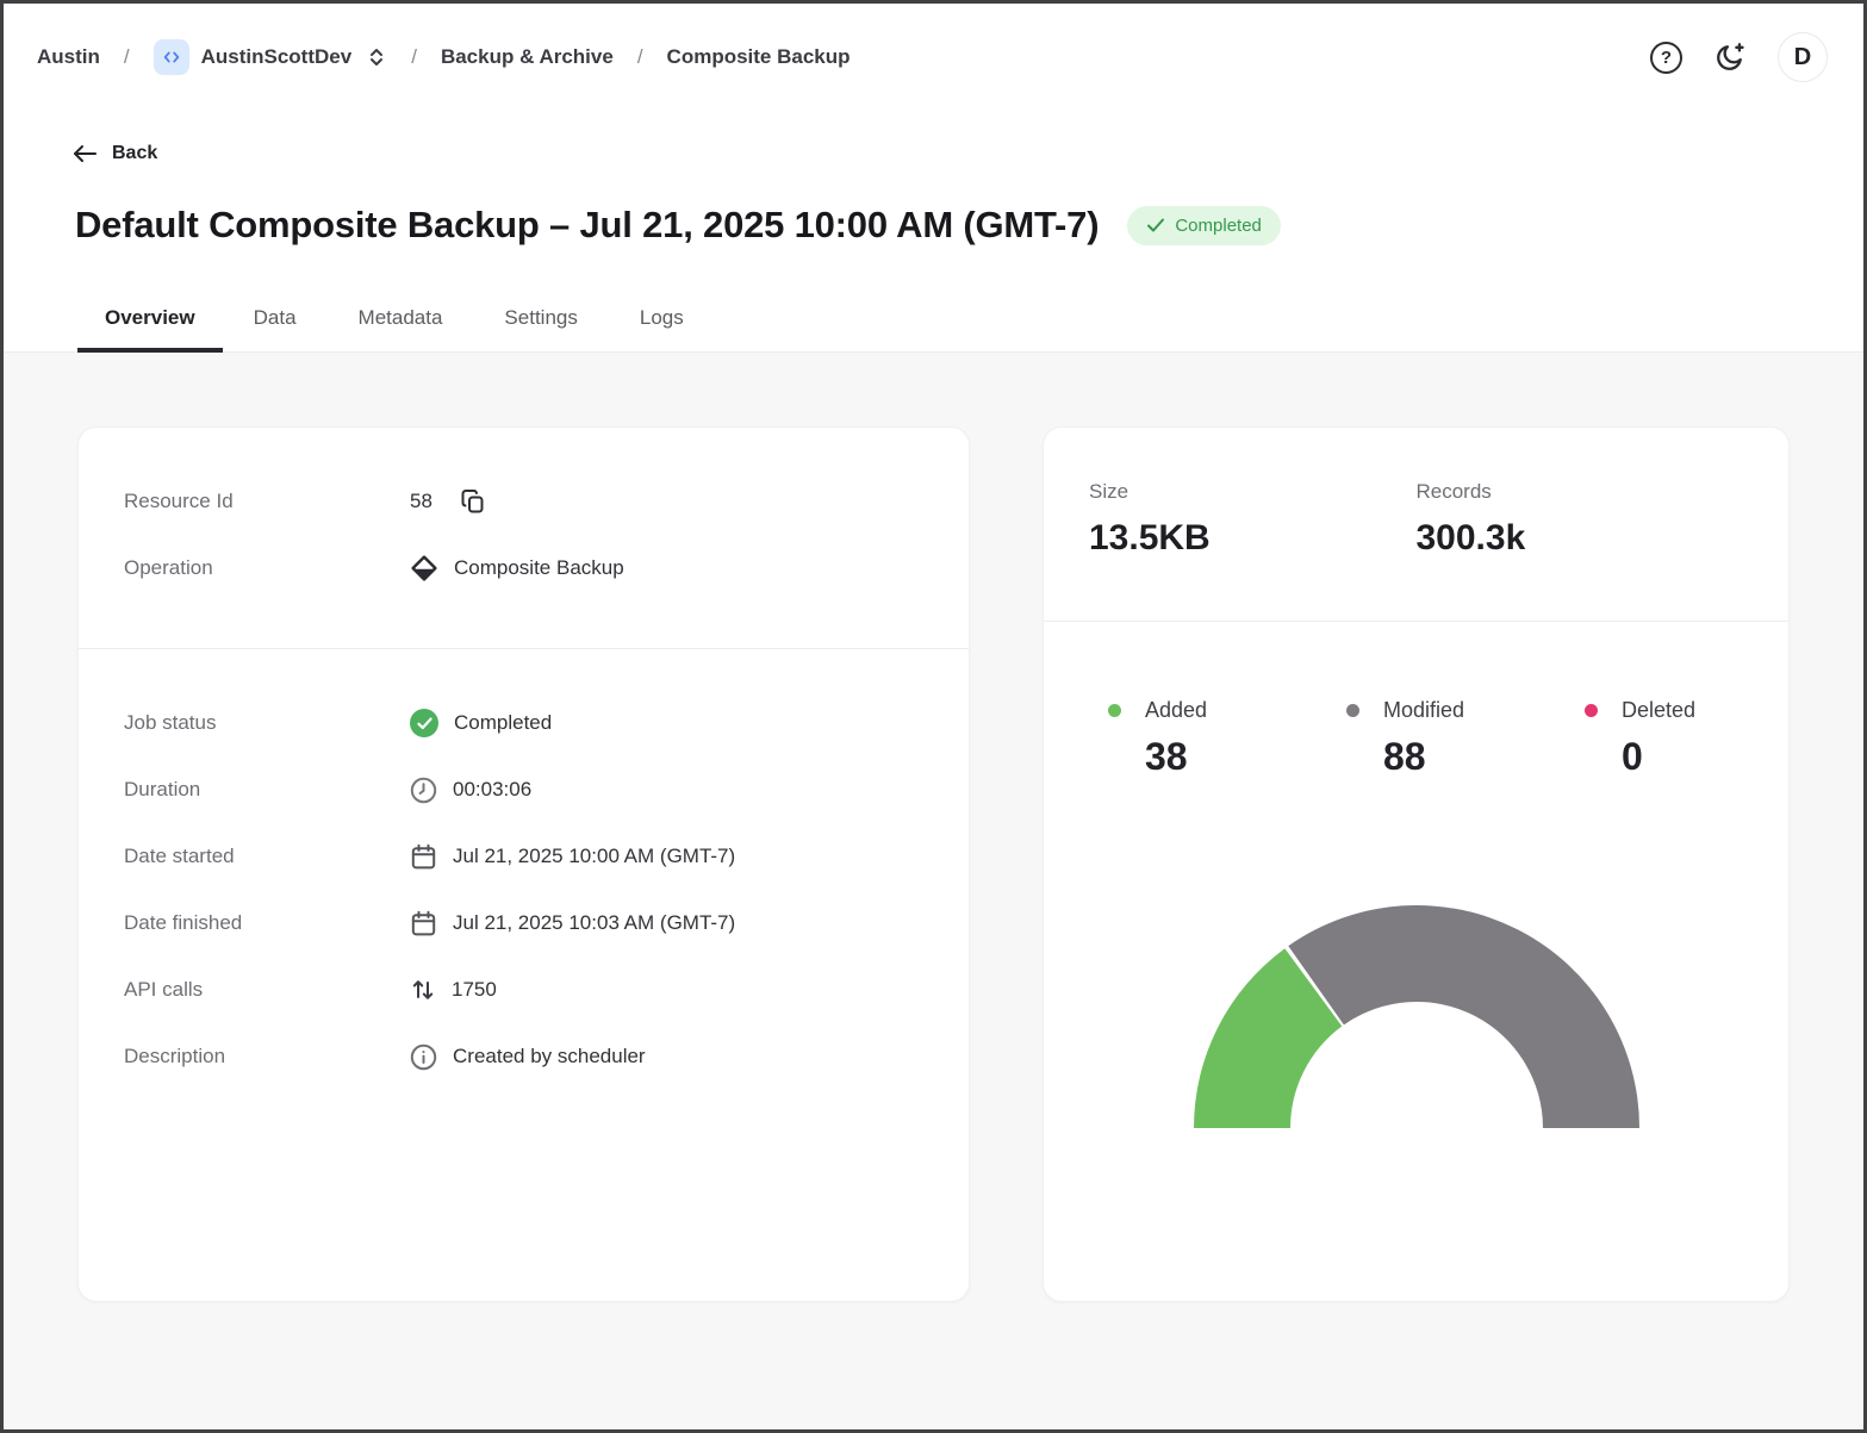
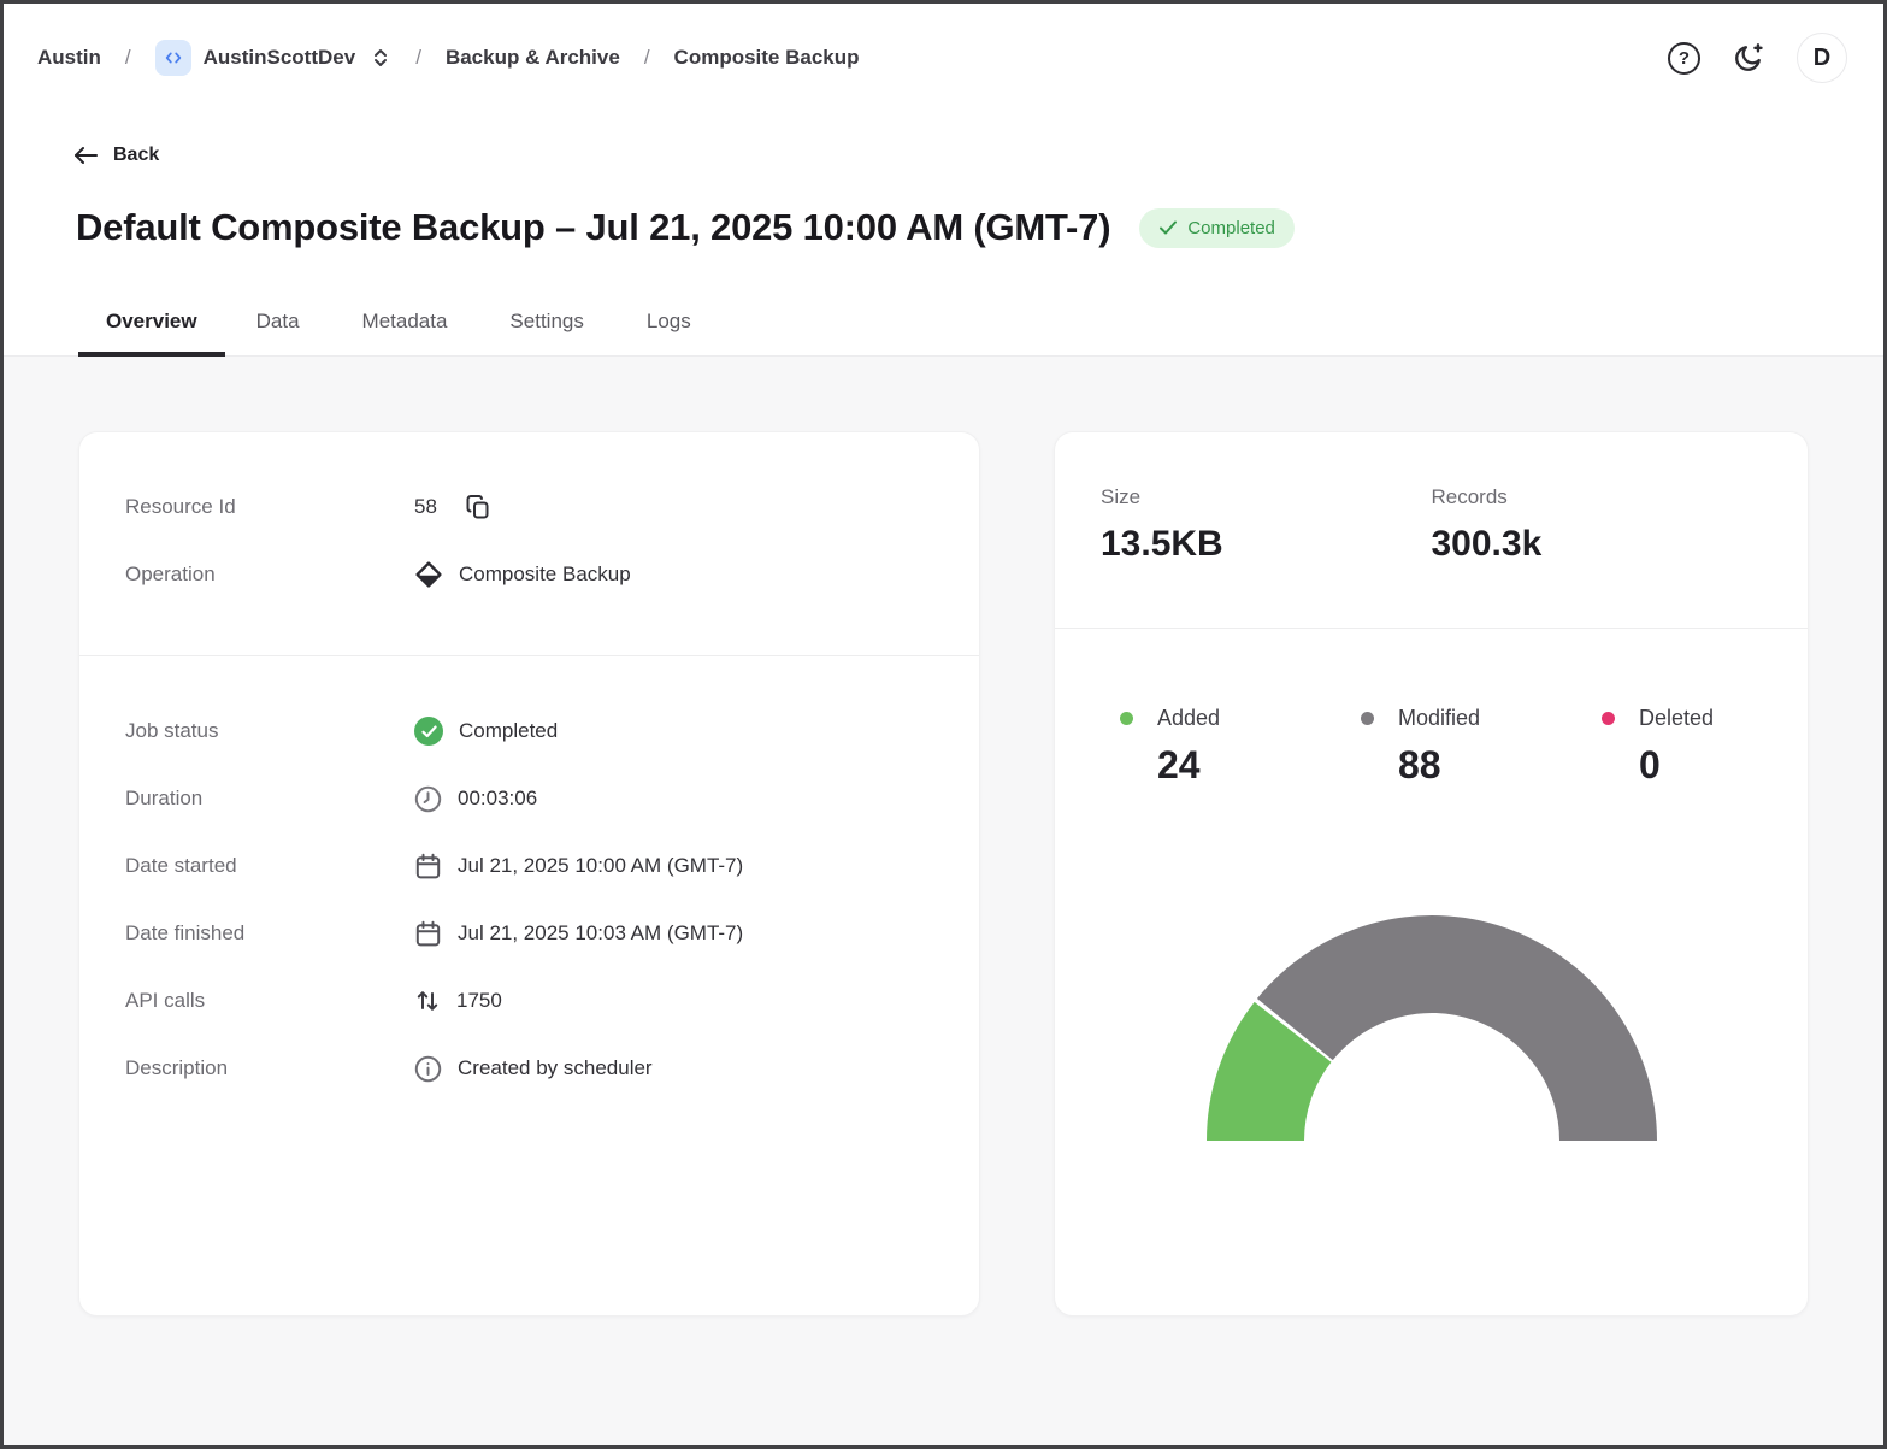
Added: 38 -> 24
